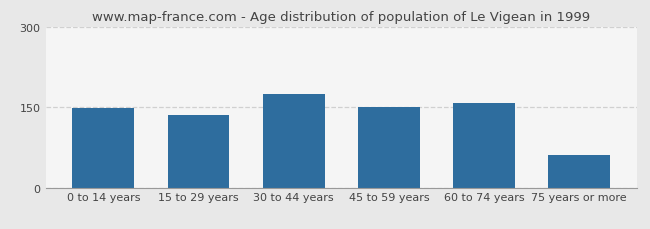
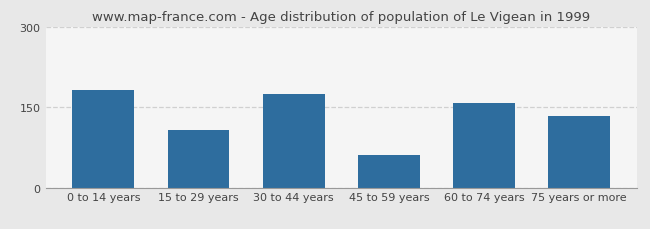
0 to 14 years: 149 -> 182
15 to 29 years: 136 -> 108
45 to 59 years: 151 -> 60
75 years or more: 60 -> 134
